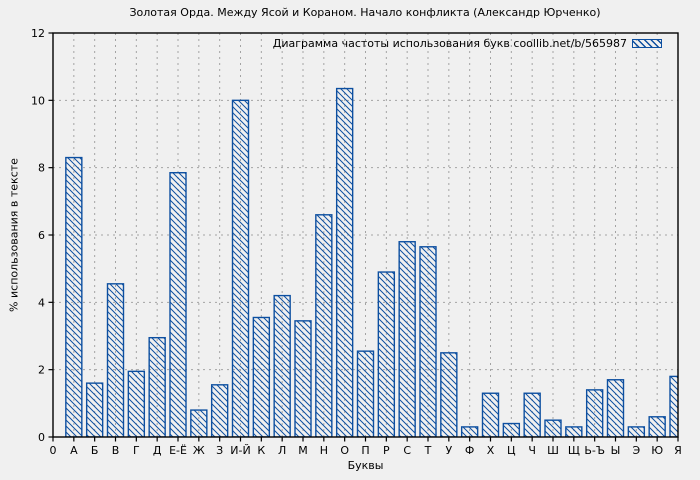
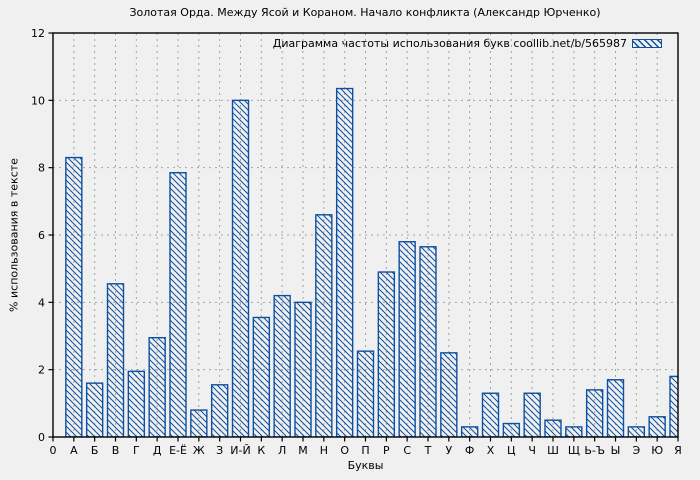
М: 3.5 -> 4.0
